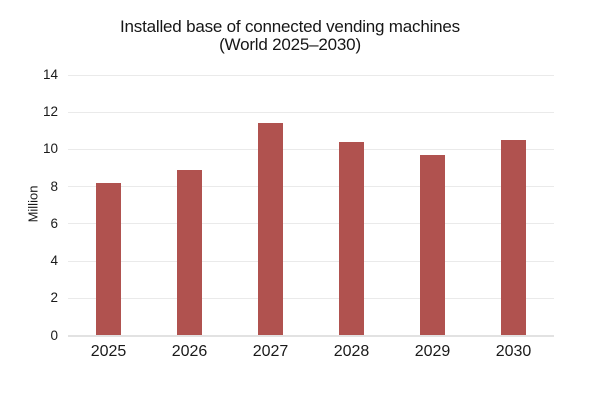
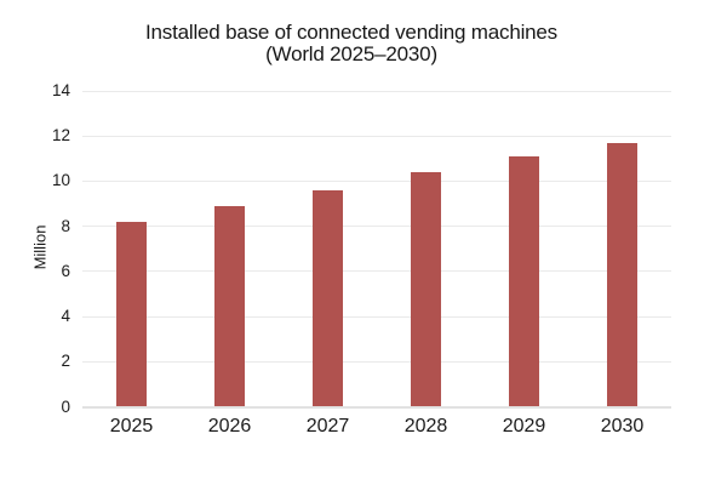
2027: 11.4 -> 9.6
2029: 9.7 -> 11.1
2030: 10.5 -> 11.7
